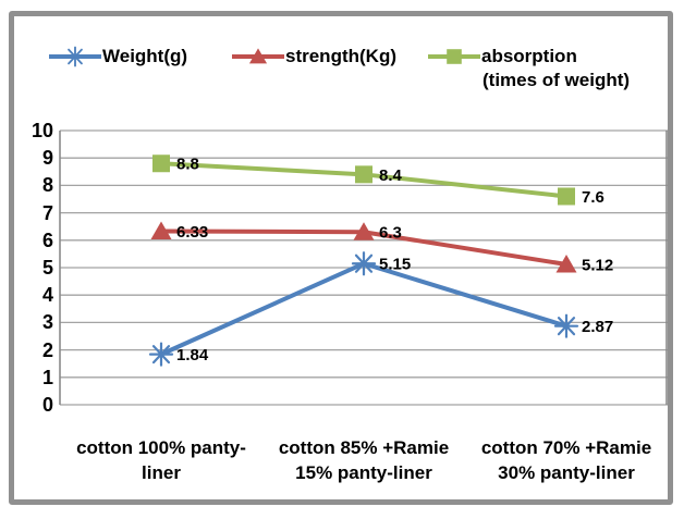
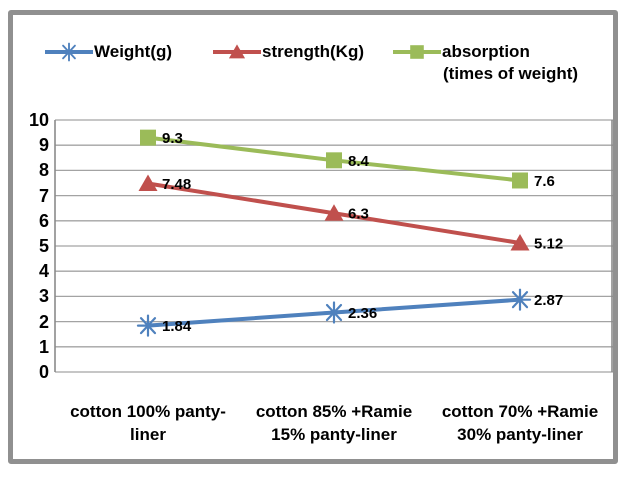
strength(Kg)/cotton 100% panty- liner: 6.33 -> 7.48
absorption (times of weight)/cotton 100% panty- liner: 8.8 -> 9.3
Weight(g)/cotton 85% +Ramie 15% panty-liner: 5.15 -> 2.36
